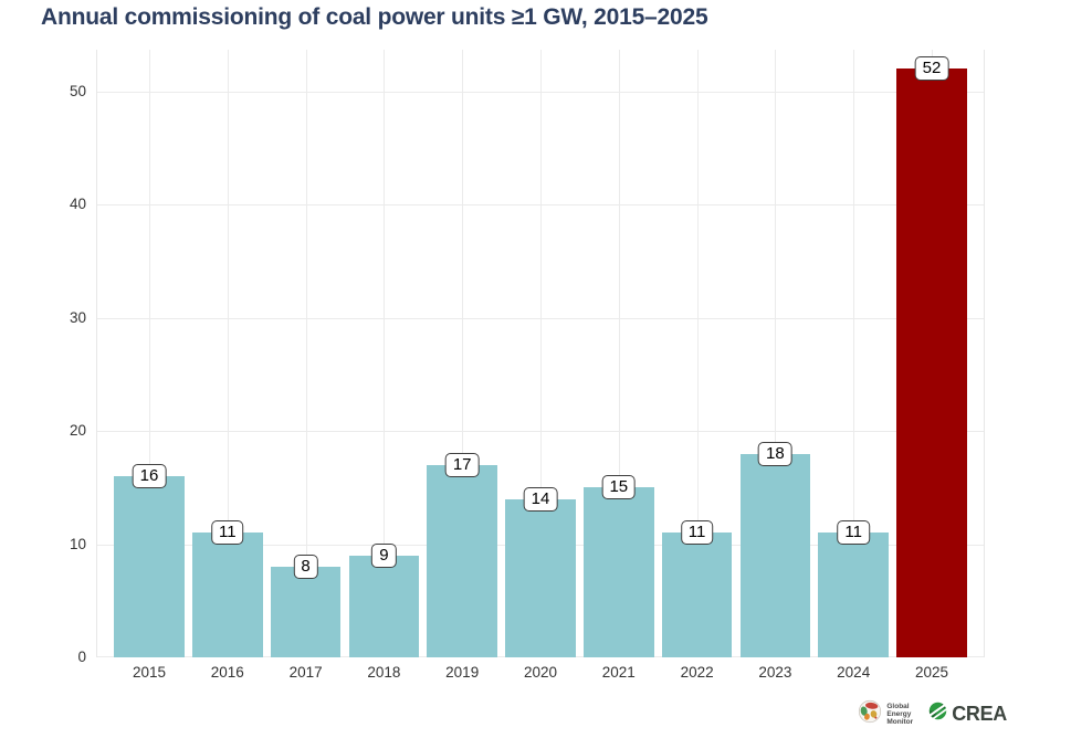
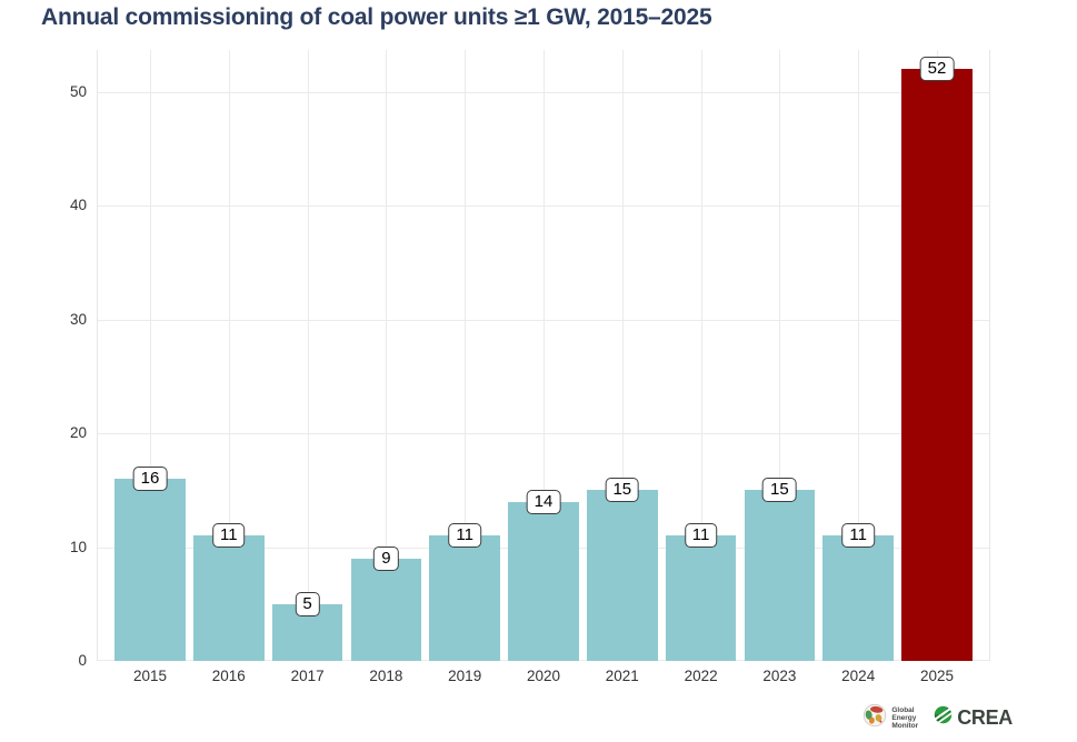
2017: 8 -> 5
2019: 17 -> 11
2023: 18 -> 15
